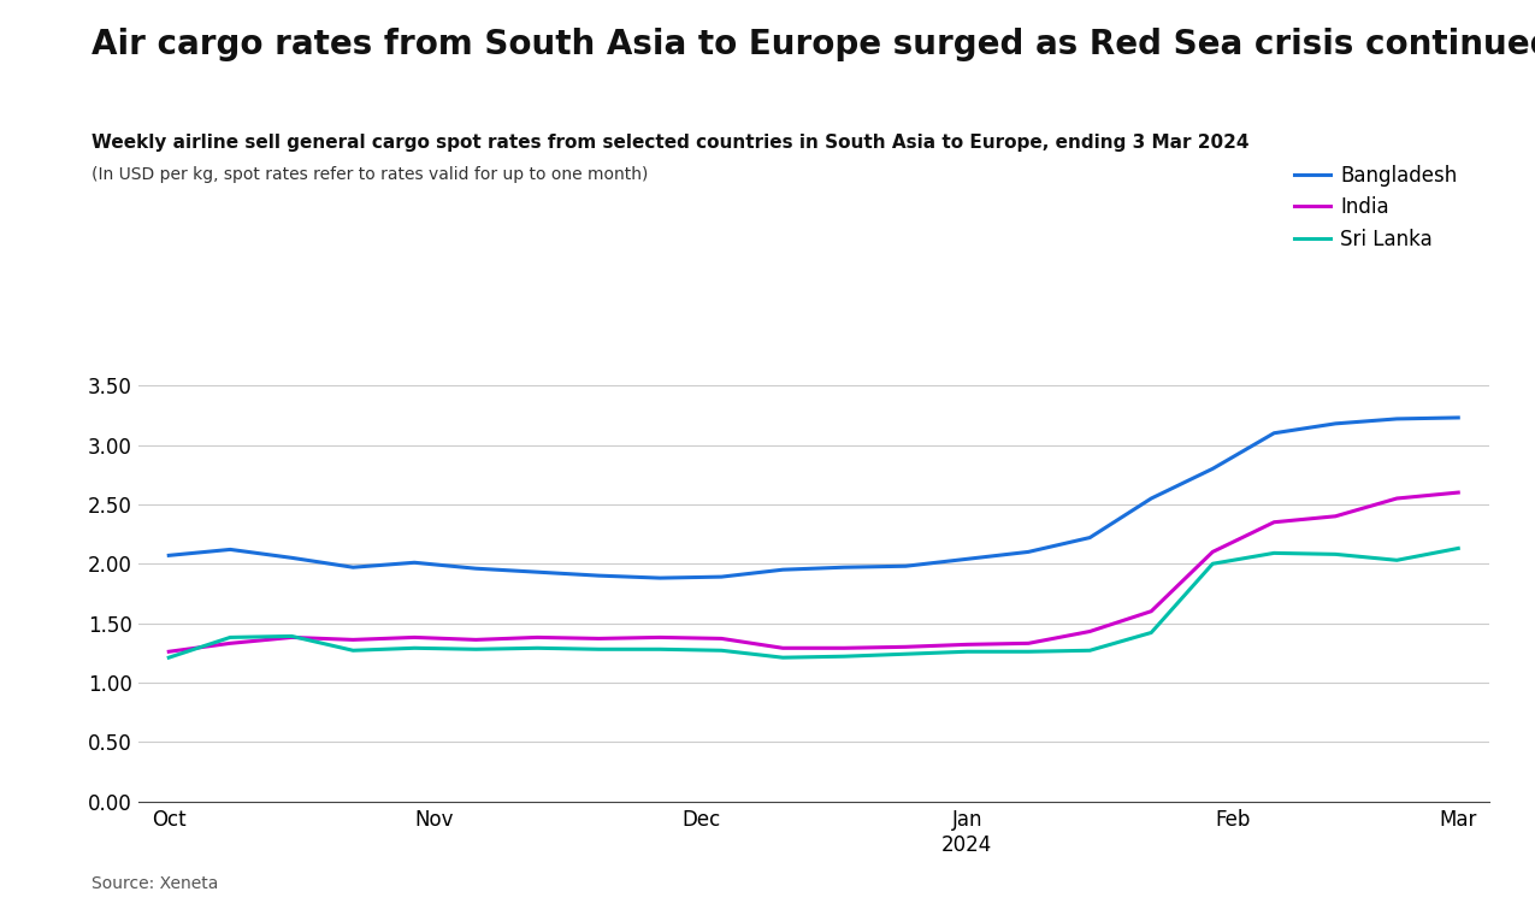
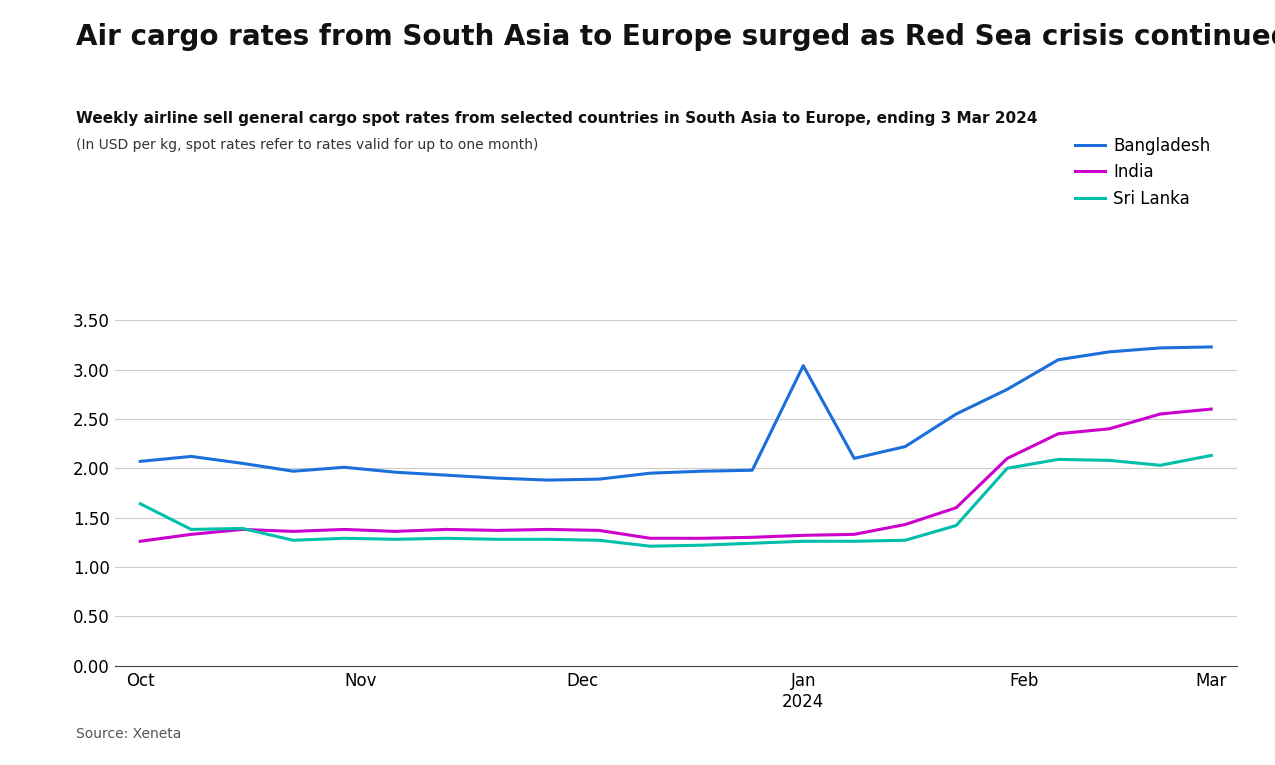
Sri Lanka/Oct: 1.21 -> 1.64
Bangladesh/Jan 2024: 2.04 -> 3.04
